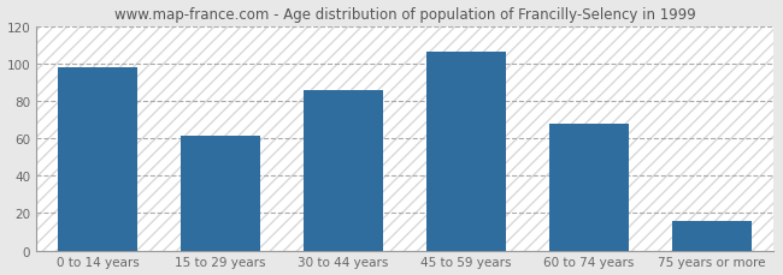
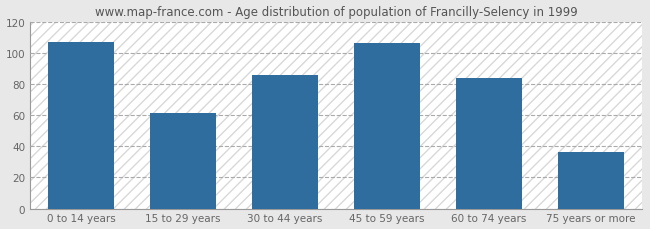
0 to 14 years: 98 -> 107
60 to 74 years: 68 -> 84
75 years or more: 16 -> 36
